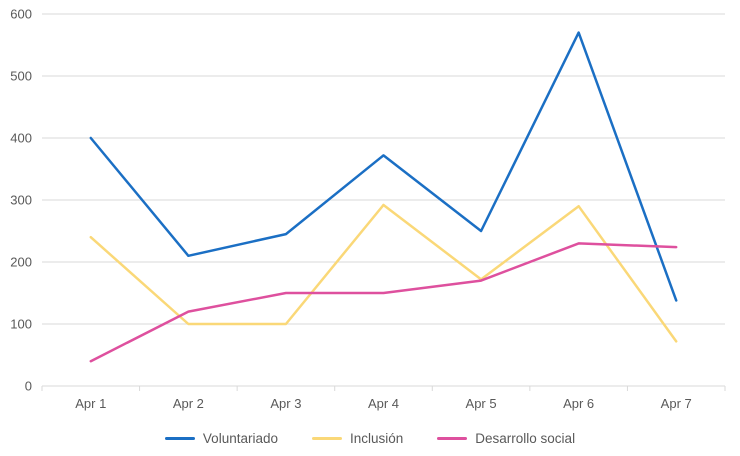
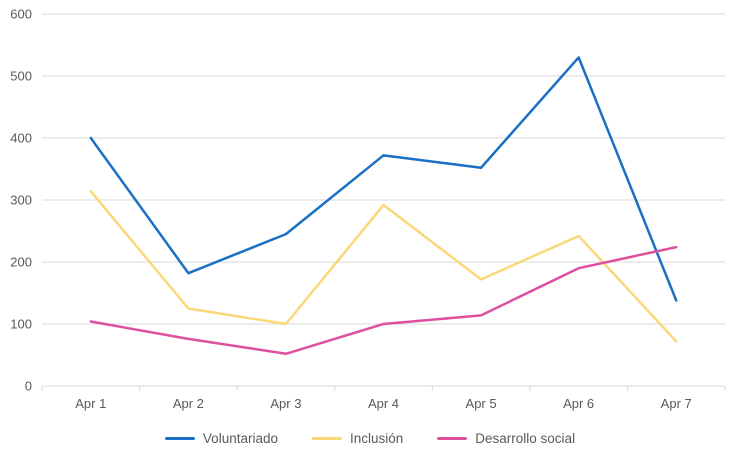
Inclusión/Apr 1: 240 -> 310
Desarrollo social/Apr 1: 40 -> 100
Voluntariado/Apr 2: 210 -> 180
Inclusión/Apr 2: 100 -> 120
Desarrollo social/Apr 2: 120 -> 80
Desarrollo social/Apr 3: 150 -> 50
Desarrollo social/Apr 4: 150 -> 100
Voluntariado/Apr 5: 250 -> 350
Desarrollo social/Apr 5: 170 -> 110
Voluntariado/Apr 6: 570 -> 530
Inclusión/Apr 6: 290 -> 240
Desarrollo social/Apr 6: 230 -> 190
